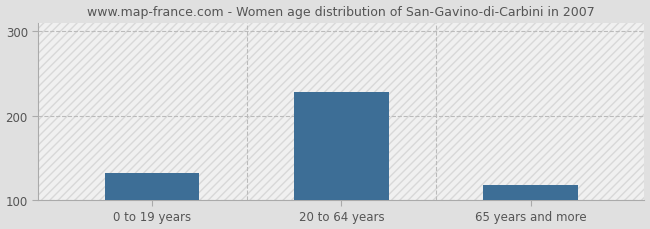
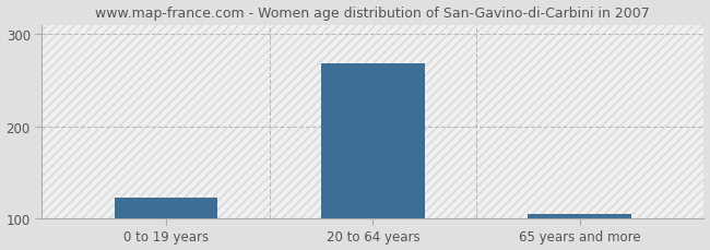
0 to 19 years: 132 -> 122
20 to 64 years: 228 -> 268
65 years and more: 118 -> 105
